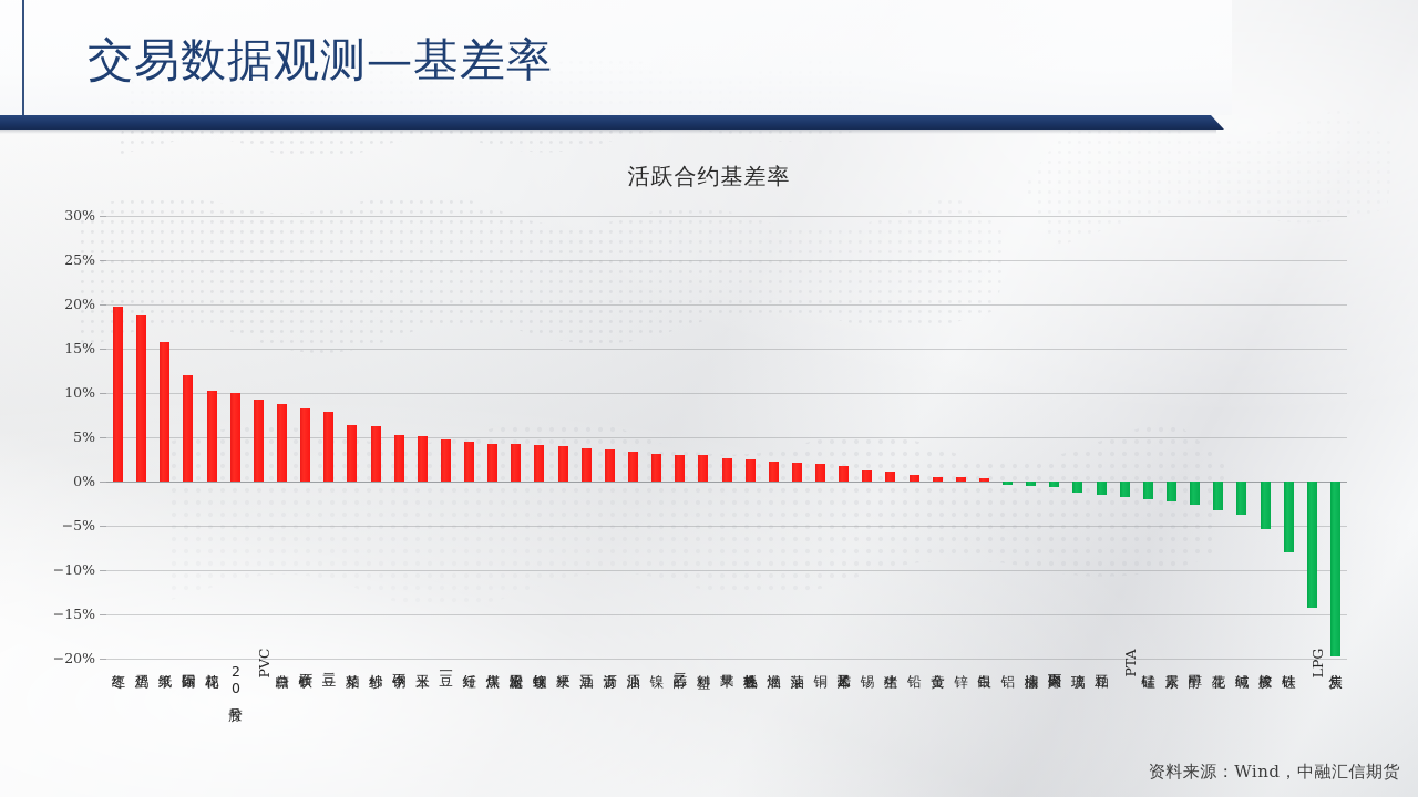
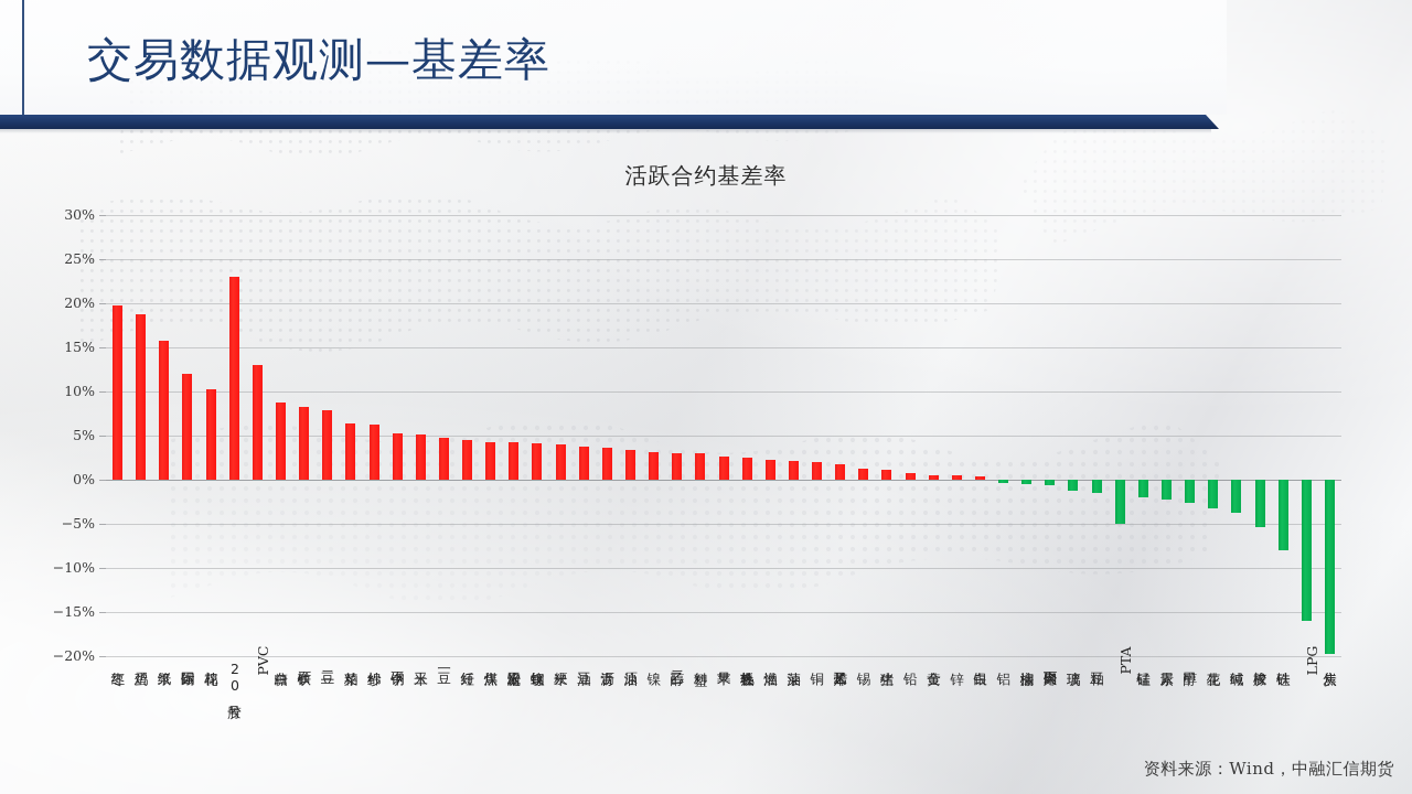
20号胶: 10% -> 23%
PVC: 9% -> 13%
PTA: -2% -> -5%
LPG: -14% -> -16%
